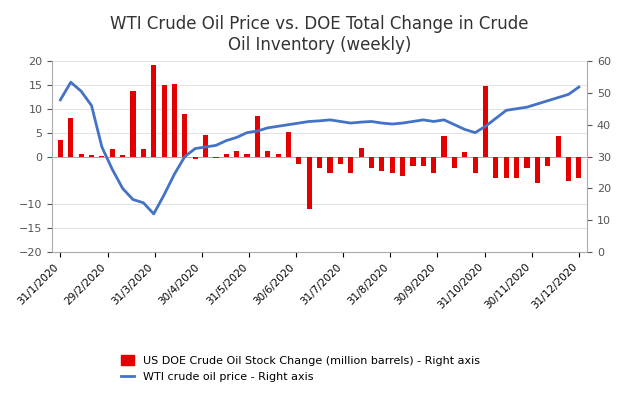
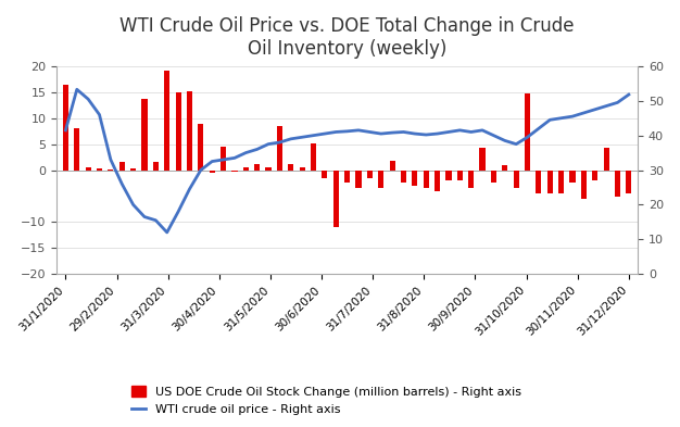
US DOE Crude Oil Stock Change (million barrels) - Right axis/31/1/2020: 3.5 -> 16.5
WTI crude oil price - Right axis/31/1/2020: 47.8 -> 41.5
